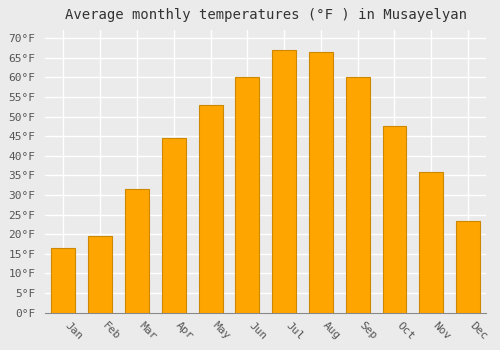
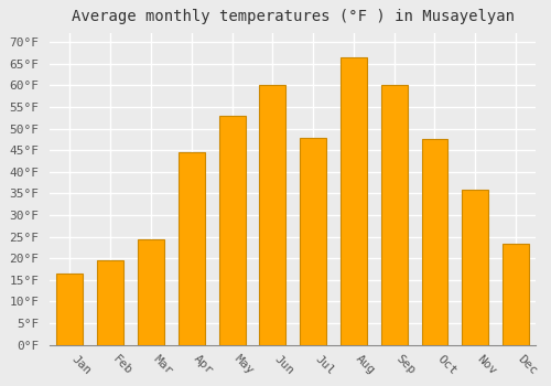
Mar: 31.5°F -> 24.5°F
Jul: 67.0°F -> 48.0°F
